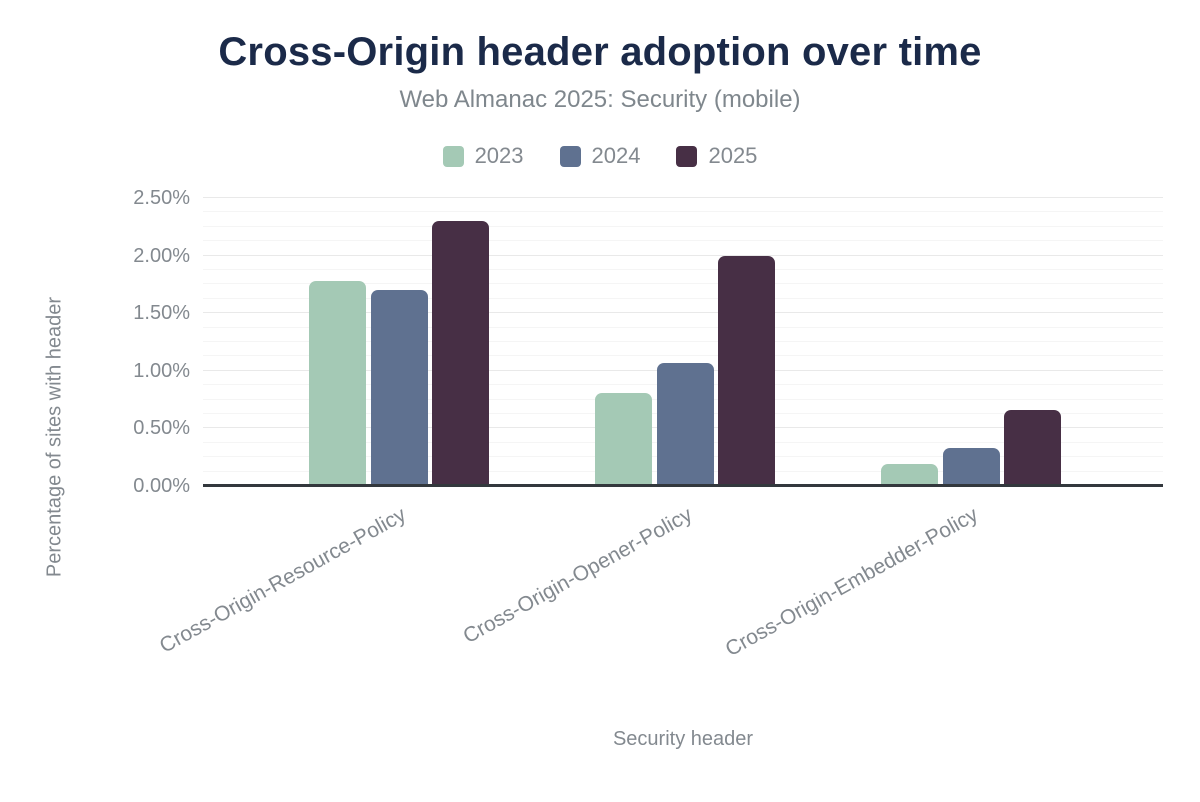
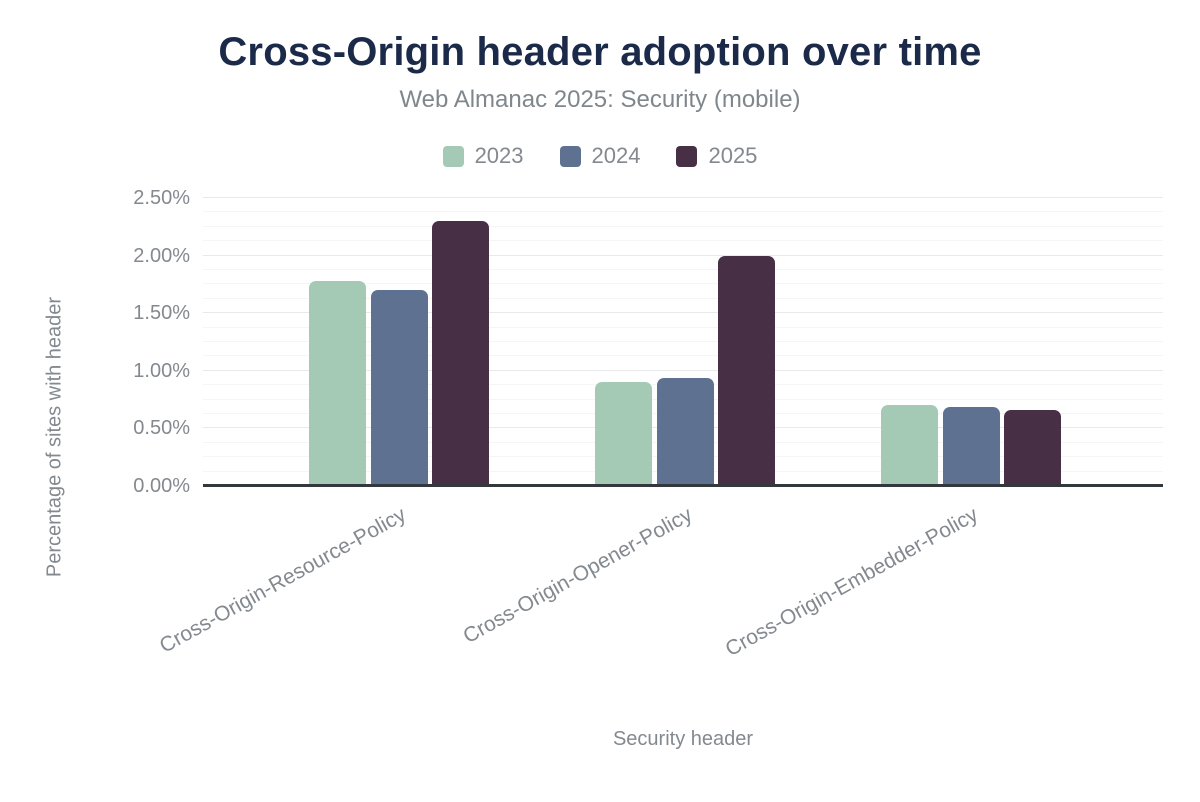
2023/Cross-Origin-Opener-Policy: 0.81% -> 0.90%
2024/Cross-Origin-Opener-Policy: 1.07% -> 0.94%
2023/Cross-Origin-Embedder-Policy: 0.19% -> 0.70%
2024/Cross-Origin-Embedder-Policy: 0.33% -> 0.69%
